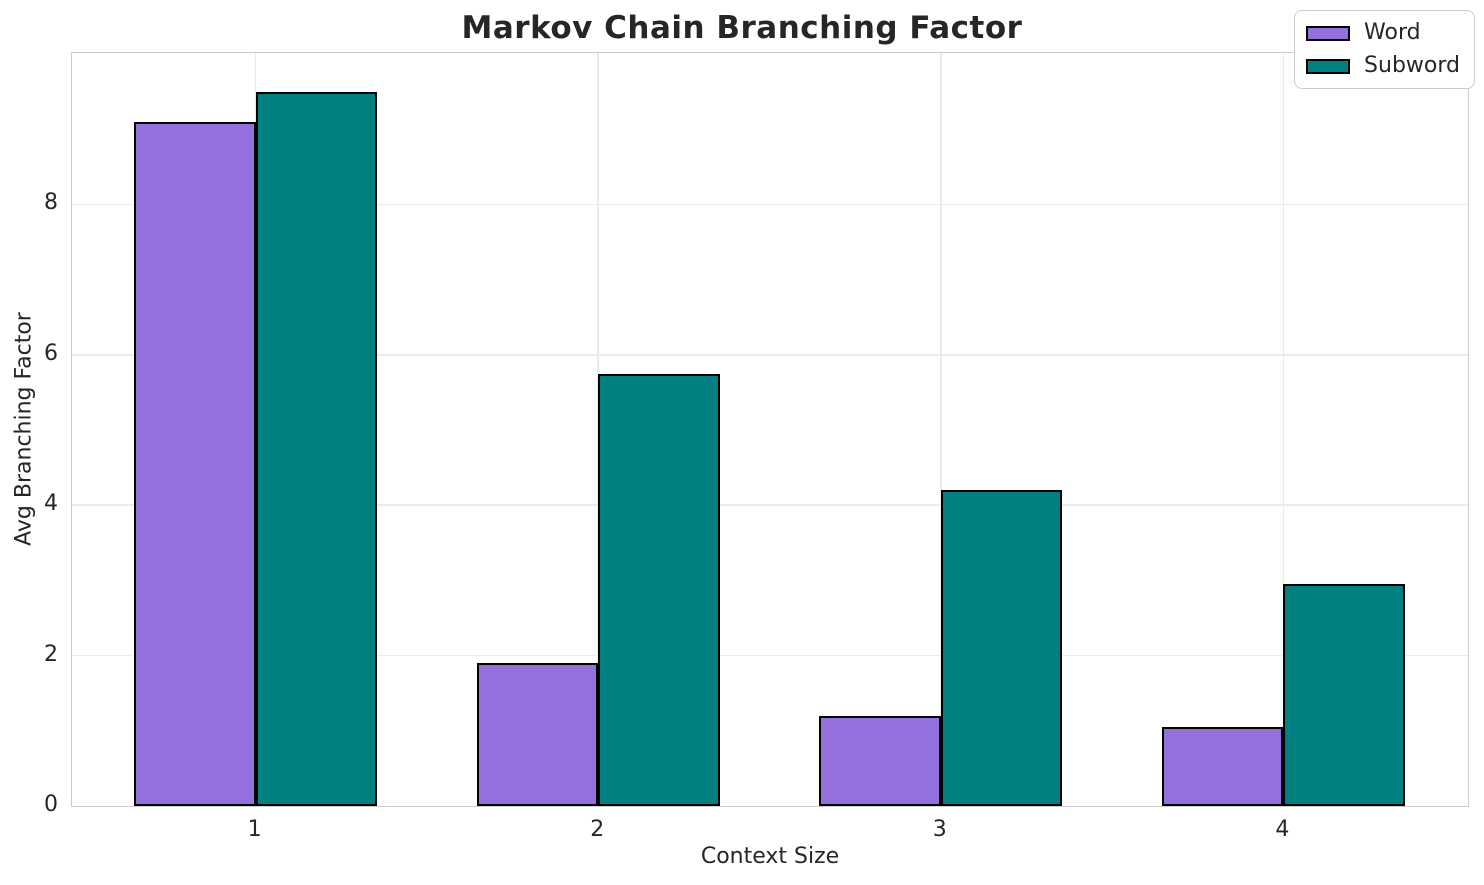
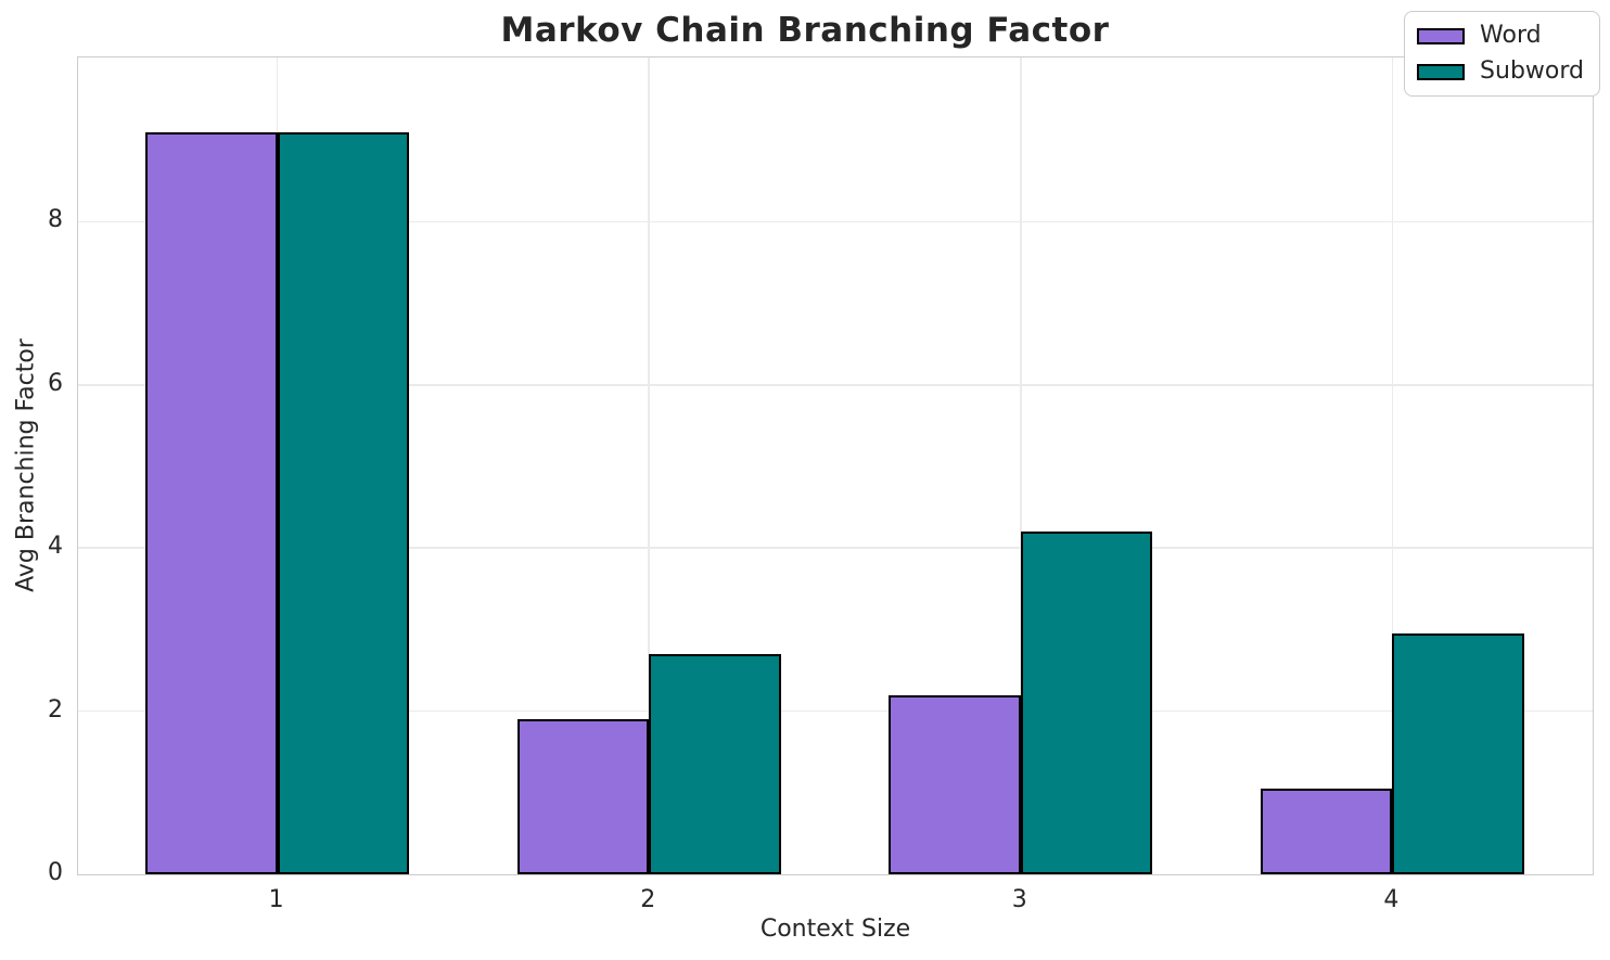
Subword/1: 9.5 -> 9.1
Subword/2: 5.8 -> 2.7
Word/3: 1.2 -> 2.2
